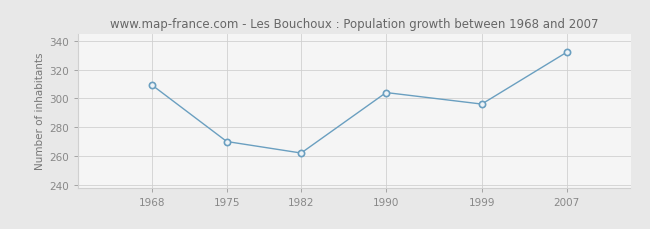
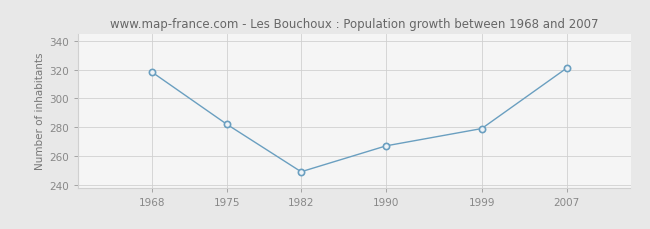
1968: 309 -> 318
1975: 270 -> 282
1982: 262 -> 249
1990: 304 -> 267
1999: 296 -> 279
2007: 332 -> 321
